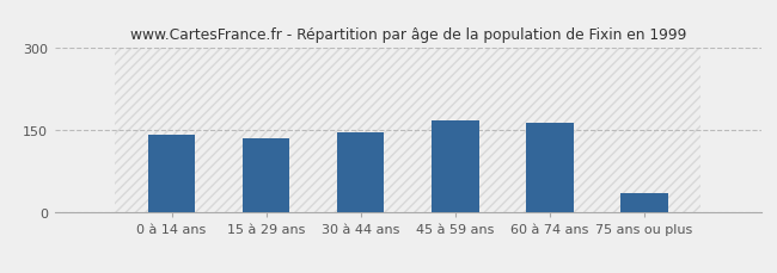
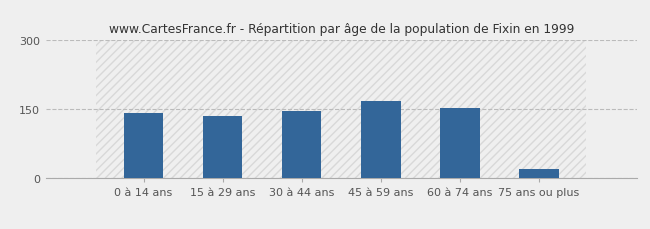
60 à 74 ans: 165 -> 153
75 ans ou plus: 35 -> 20
